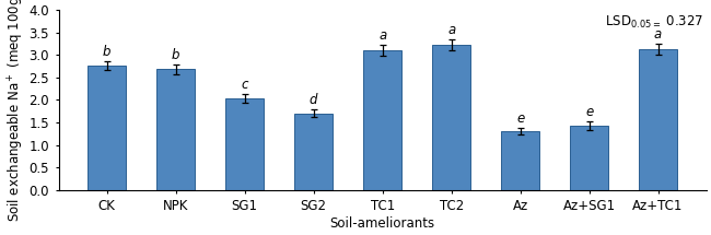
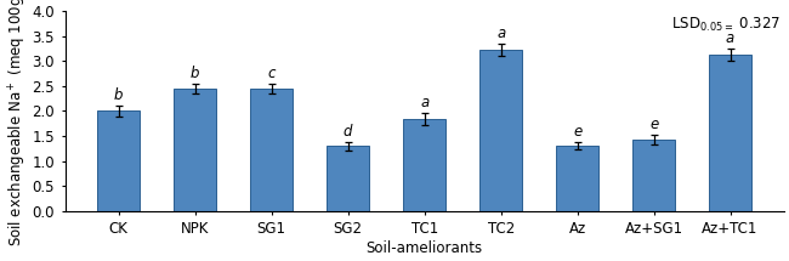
CK: 2.76 -> 2.00
NPK: 2.68 -> 2.45
SG1: 2.03 -> 2.45
SG2: 1.70 -> 1.30
TC1: 3.10 -> 1.85
